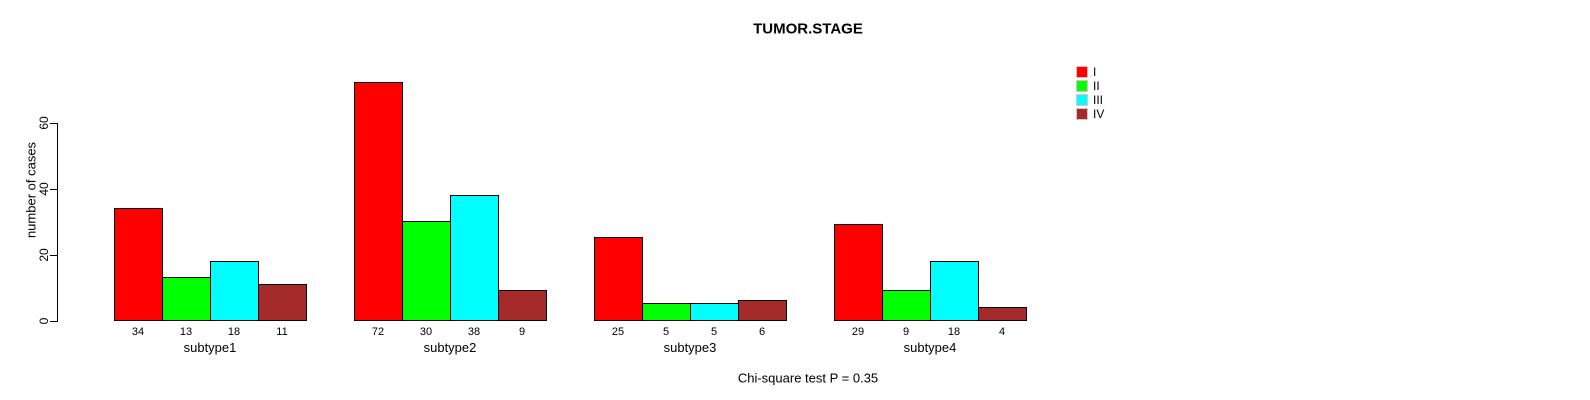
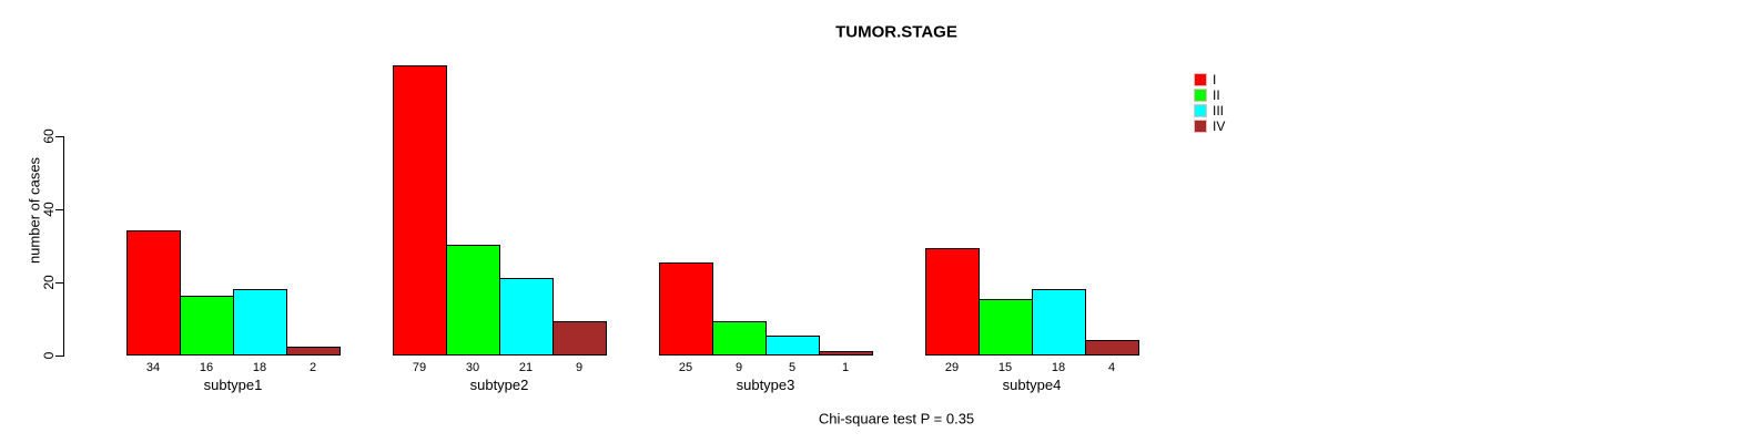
II/subtype1: 13 -> 16
IV/subtype1: 11 -> 2
I/subtype2: 72 -> 79
III/subtype2: 38 -> 21
II/subtype3: 5 -> 9
IV/subtype3: 6 -> 1
II/subtype4: 9 -> 15
